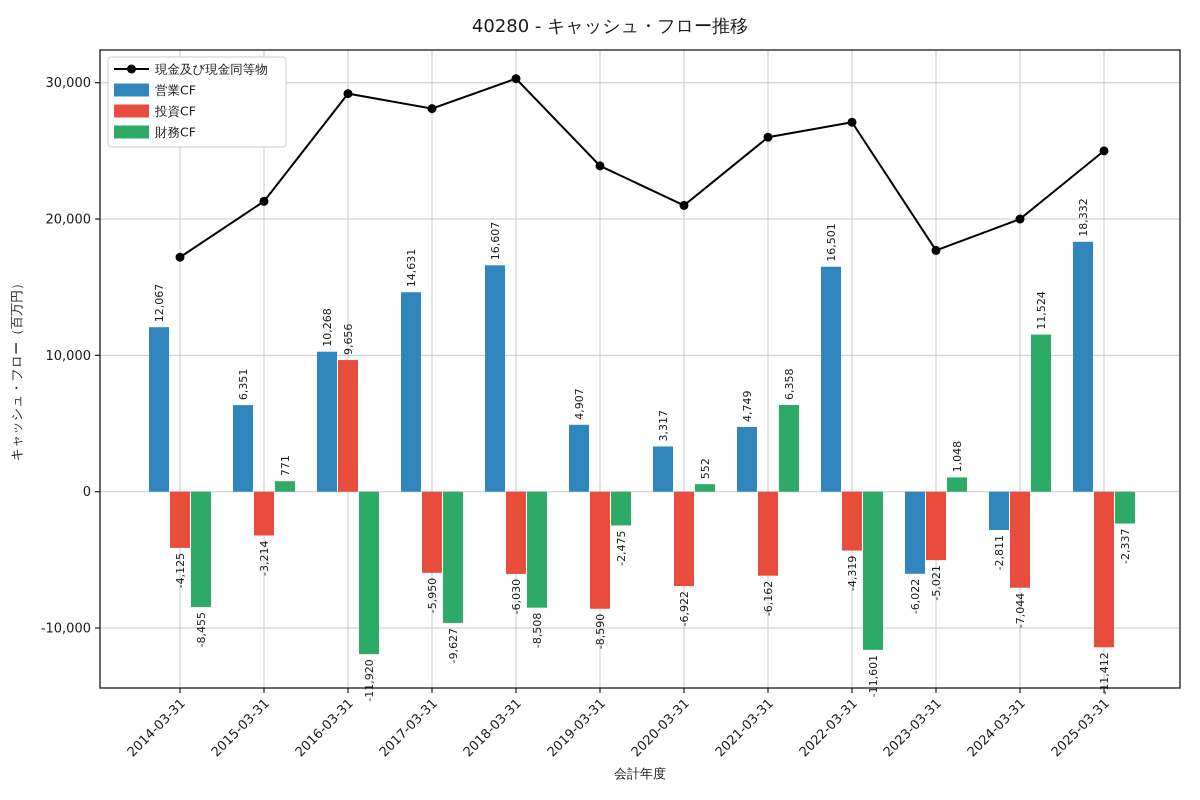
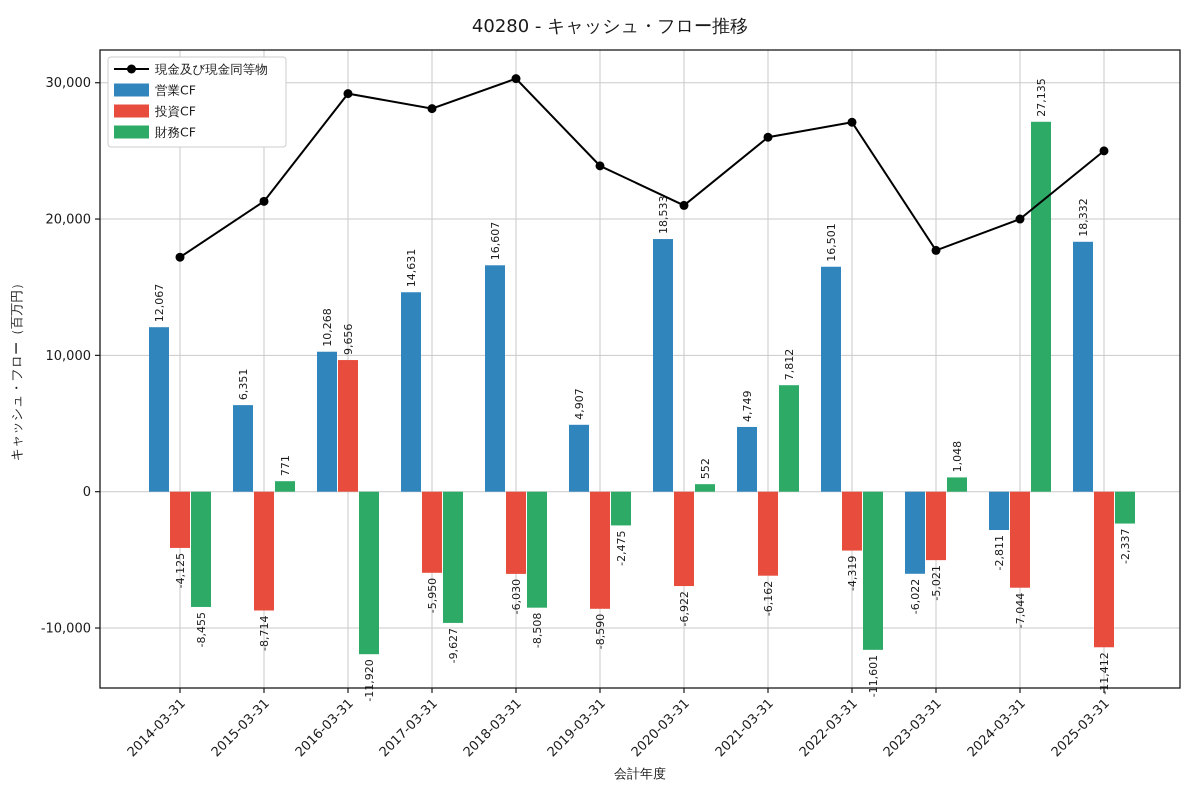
投資CF/2015-03-31: -3,214 -> -8,714
営業CF/2020-03-31: 3,317 -> 18,533
財務CF/2021-03-31: 6,358 -> 7,812
財務CF/2024-03-31: 11,524 -> 27,135
